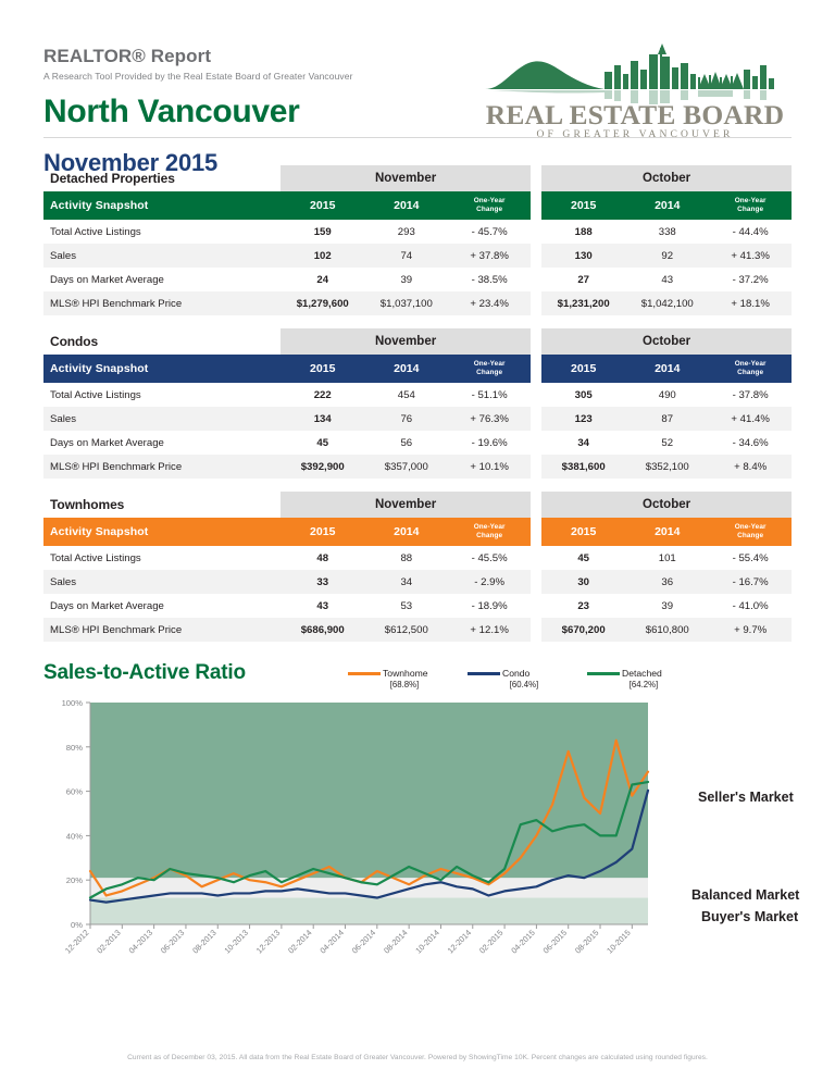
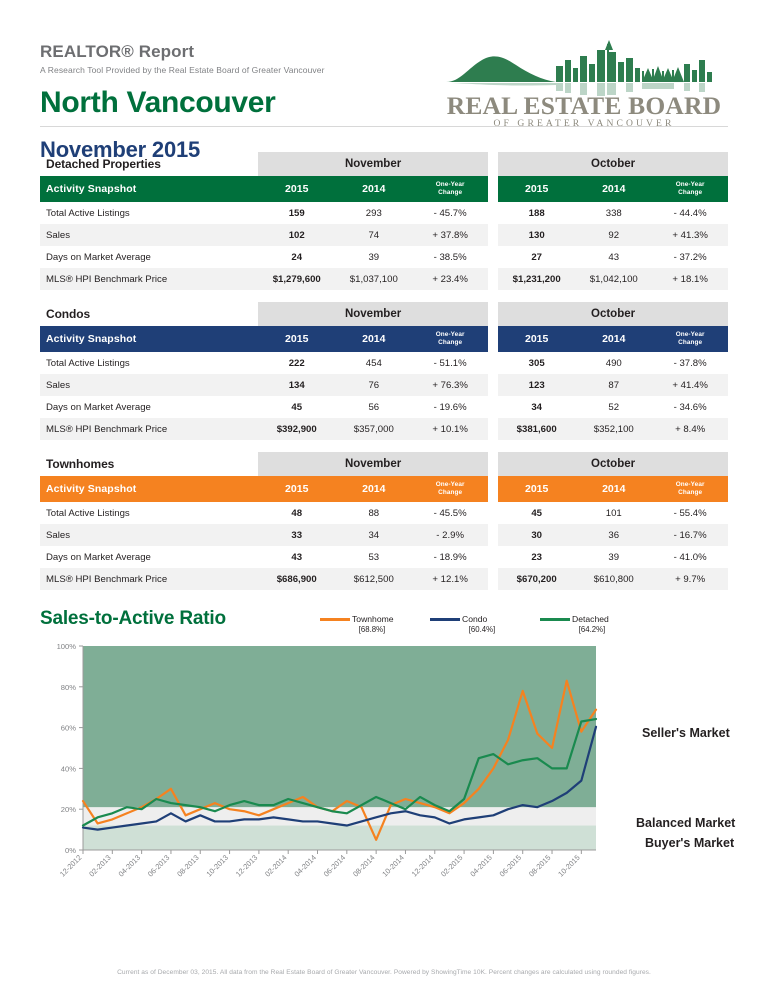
Townhome/06-2013: 22% -> 30%
Condo/06-2013: 14% -> 18%
Condo/08-2013: 13% -> 17%
Detached/12-2013: 19% -> 22%
Townhome/08-2014: 18% -> 5%
